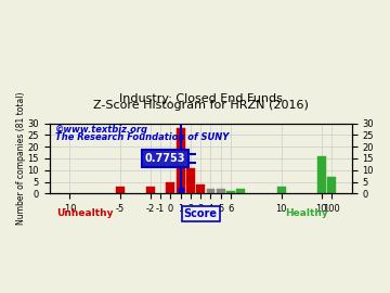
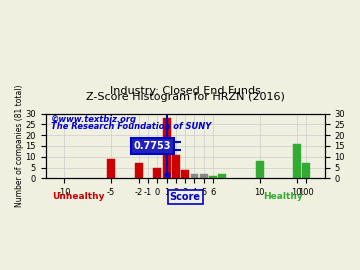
-5: 3 -> 9
-2: 3 -> 7
10: 3 -> 8
